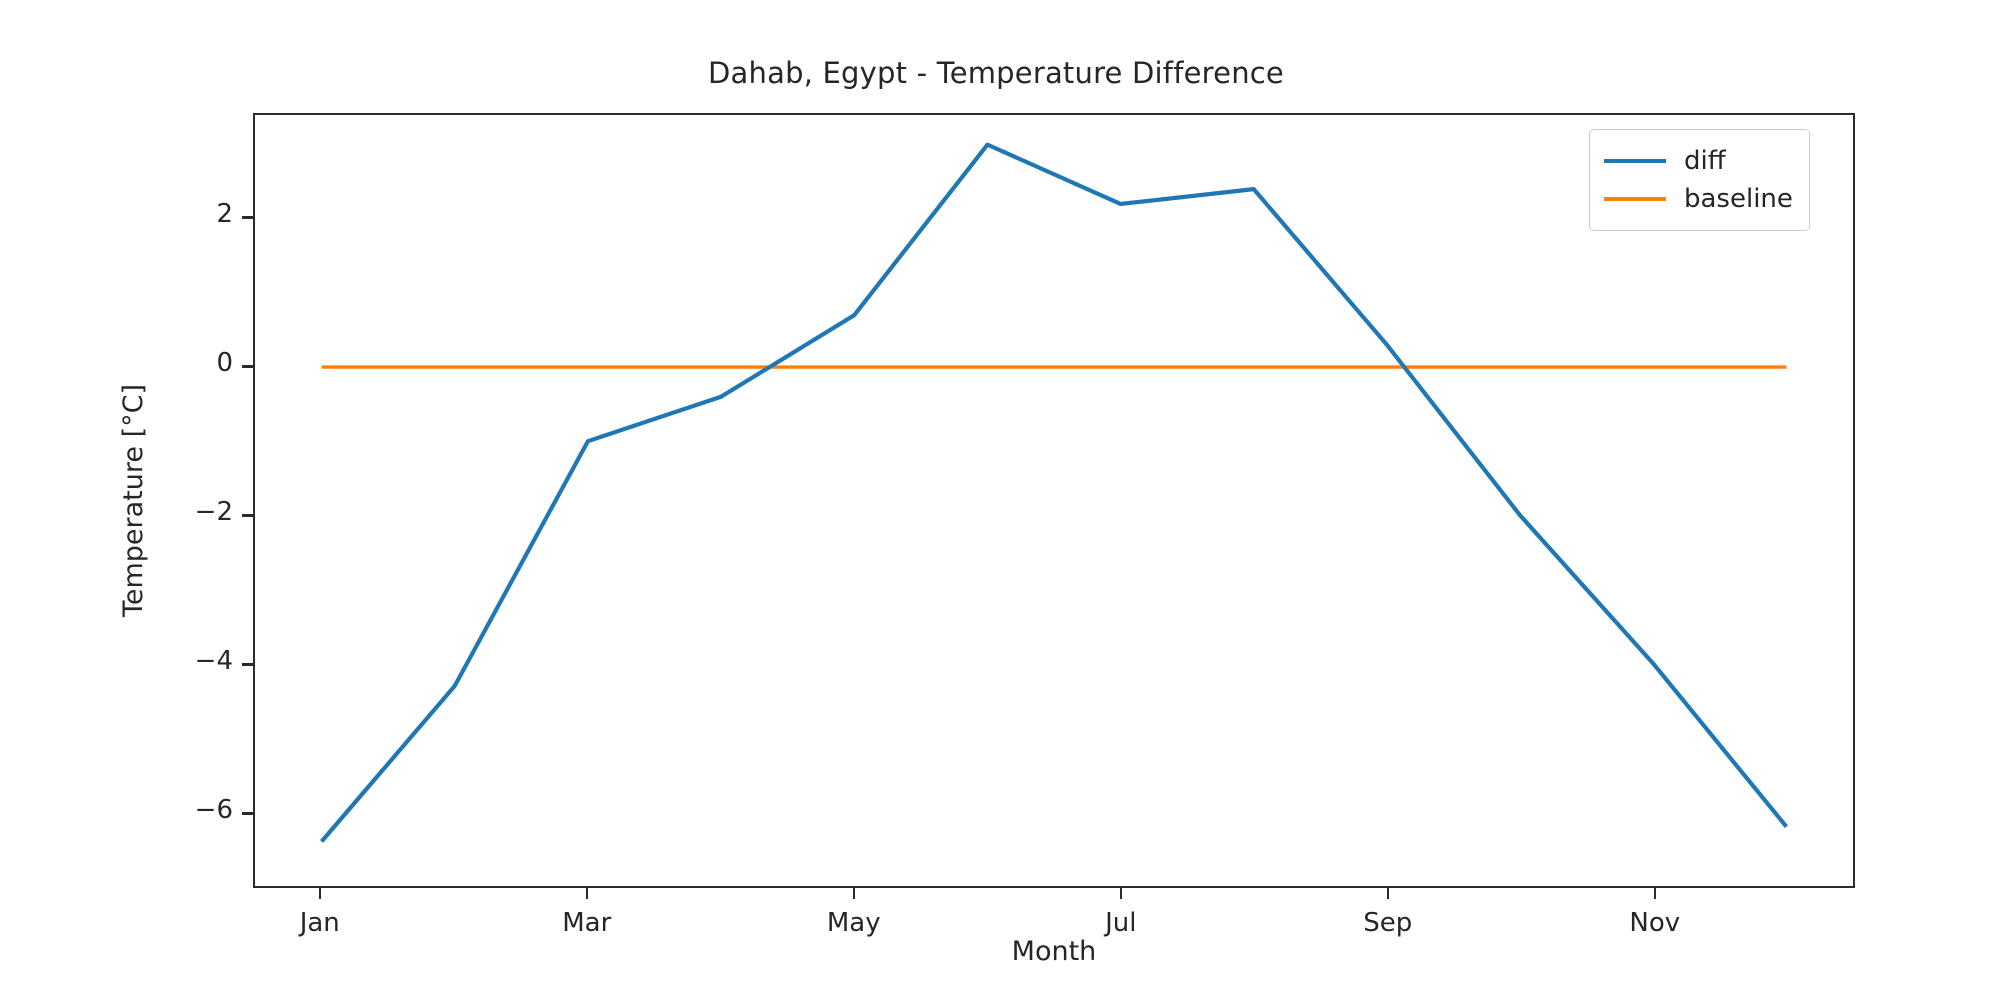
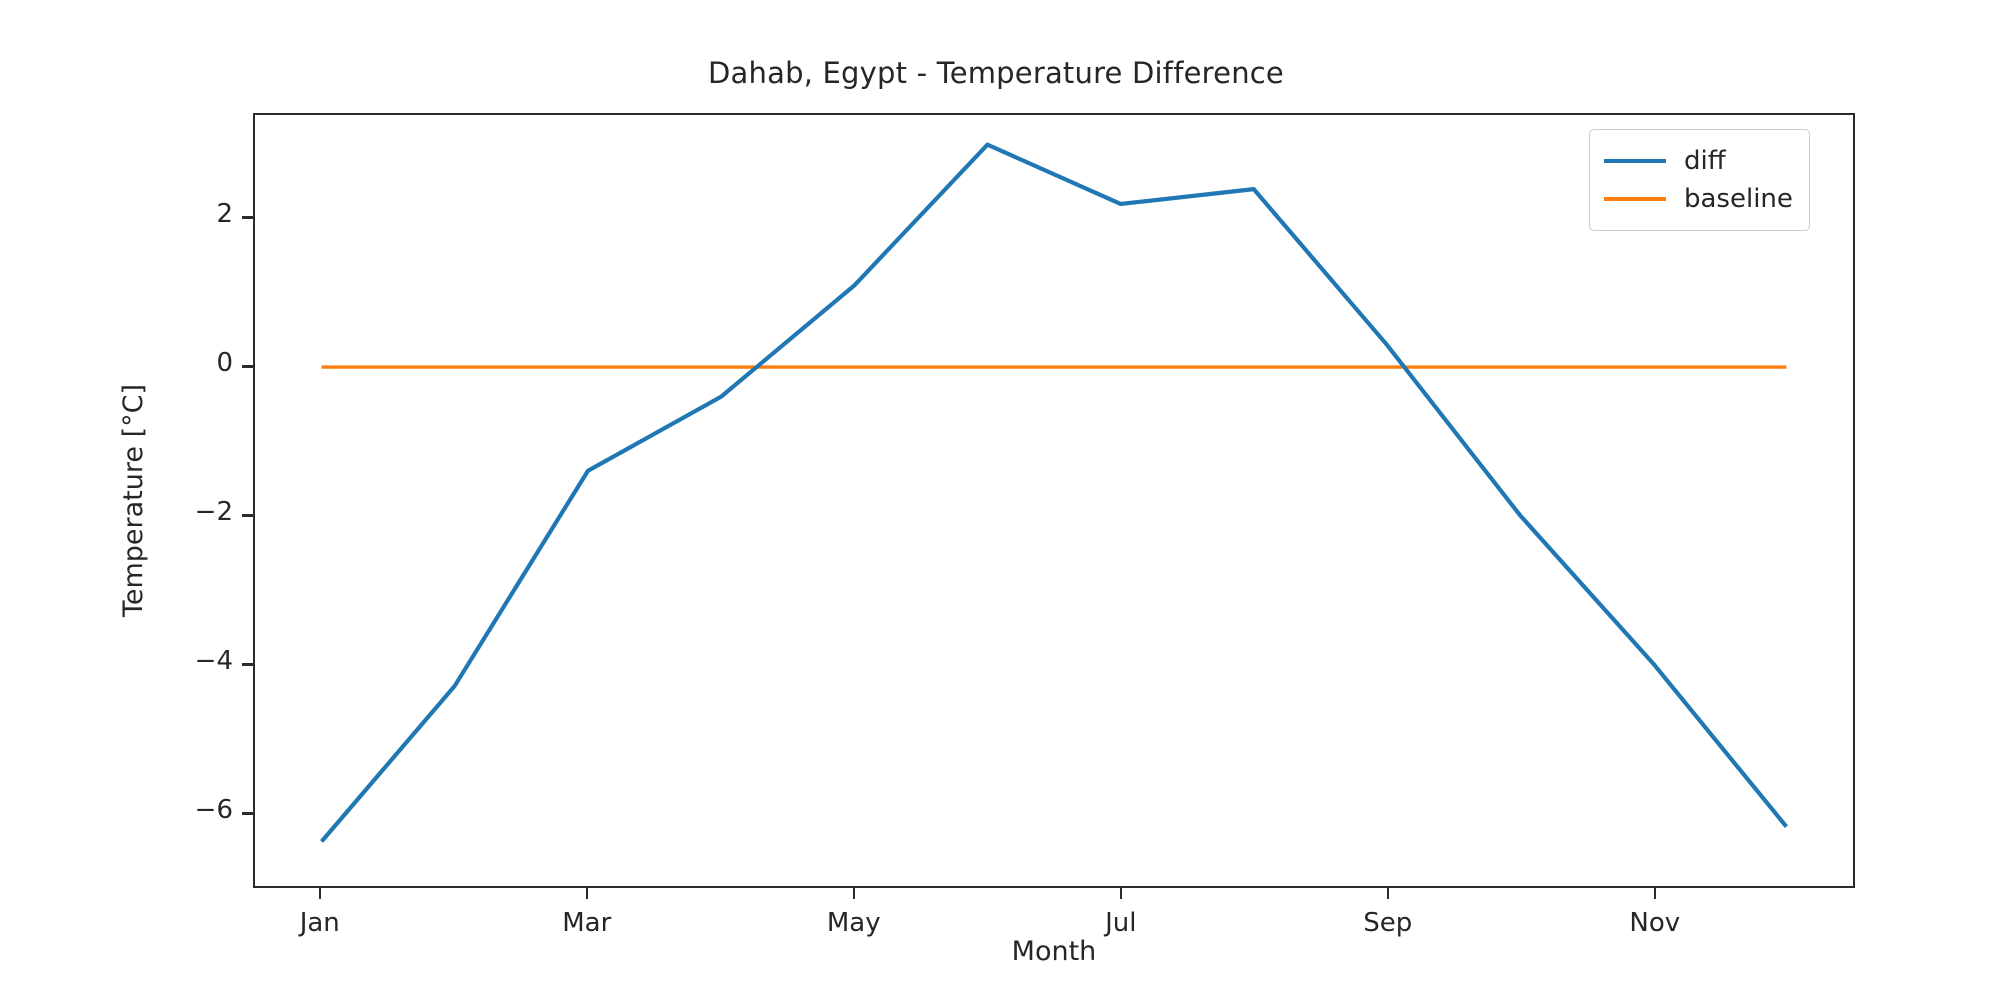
diff/Mar: -1.0 -> -1.4
diff/May: 0.7 -> 1.1
